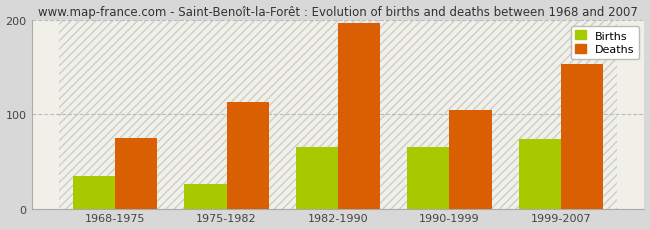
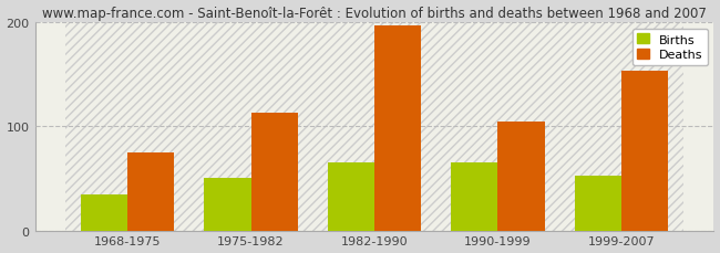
Births/1975-1982: 26 -> 50
Births/1999-2007: 74 -> 53
